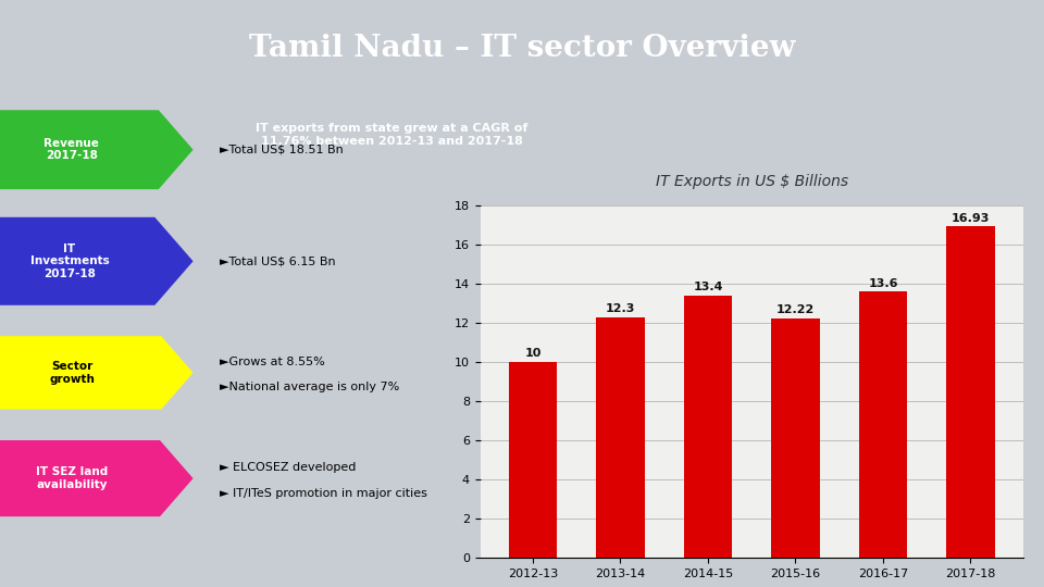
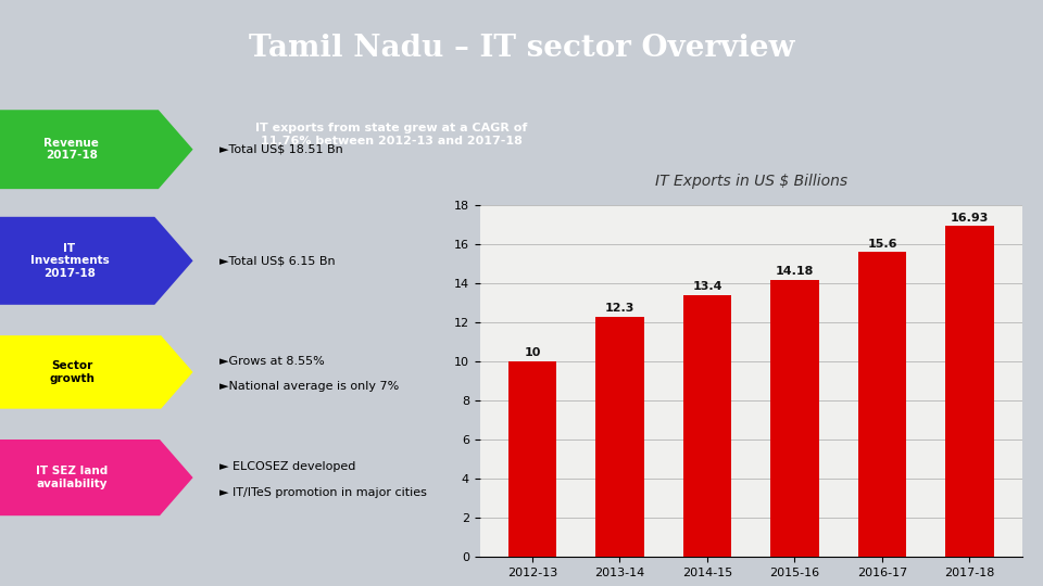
2015-16: 12.22 -> 14.18
2016-17: 13.6 -> 15.6
